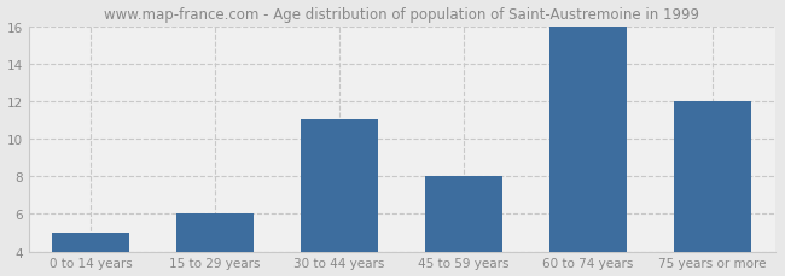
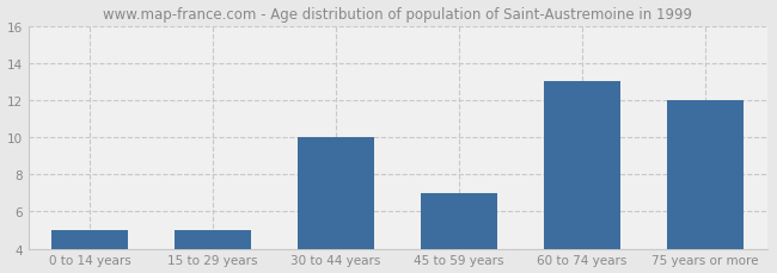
15 to 29 years: 6 -> 5
30 to 44 years: 11 -> 10
45 to 59 years: 8 -> 7
60 to 74 years: 16 -> 13
